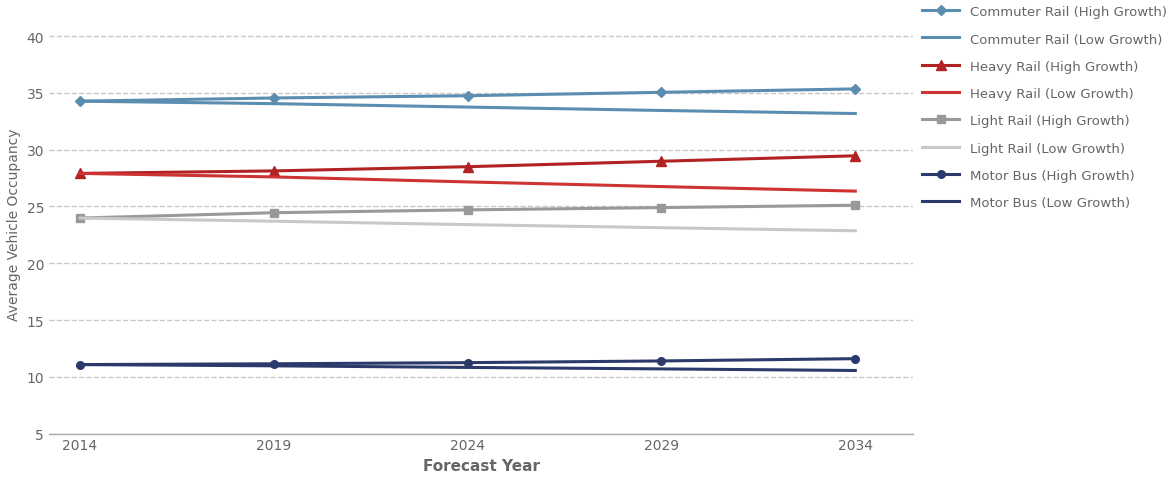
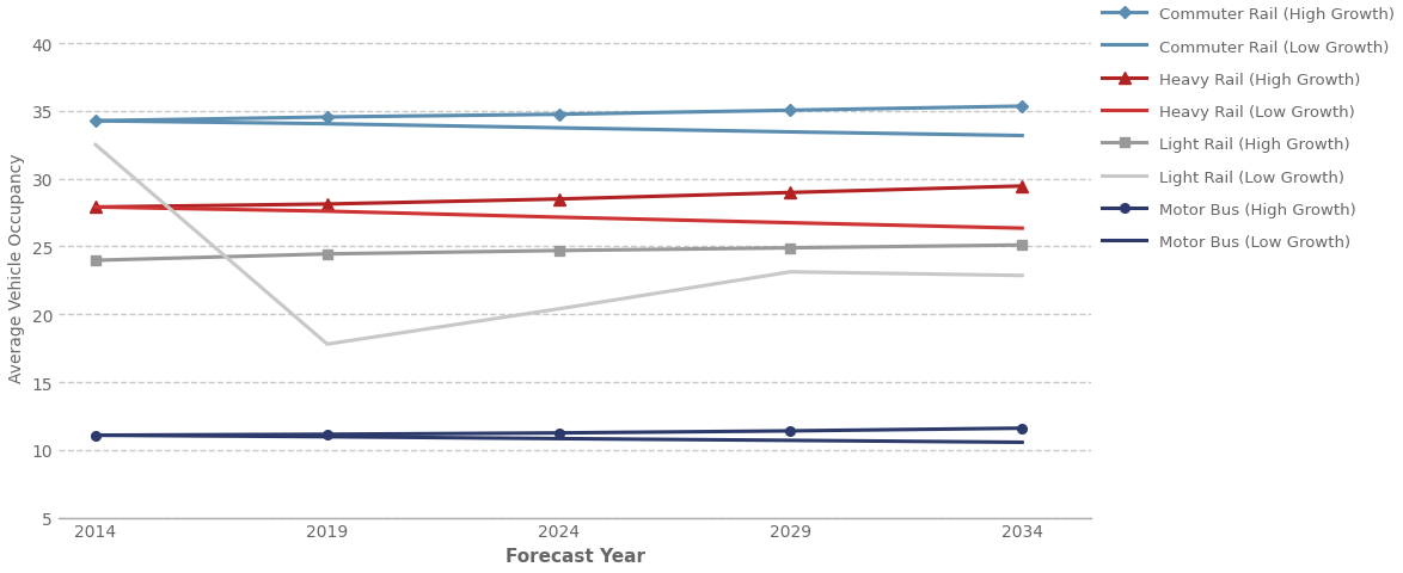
Light Rail (Low Growth)/2014: 24.0 -> 32.5
Light Rail (Low Growth)/2019: 23.7 -> 17.8
Light Rail (Low Growth)/2024: 23.4 -> 20.4
